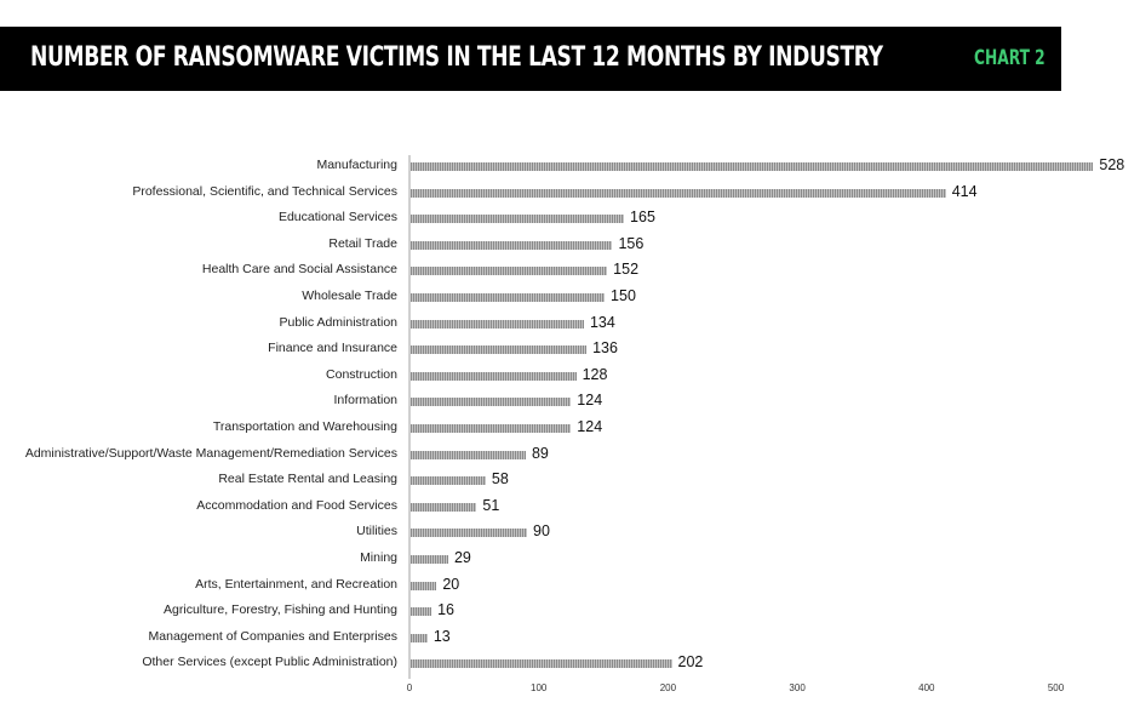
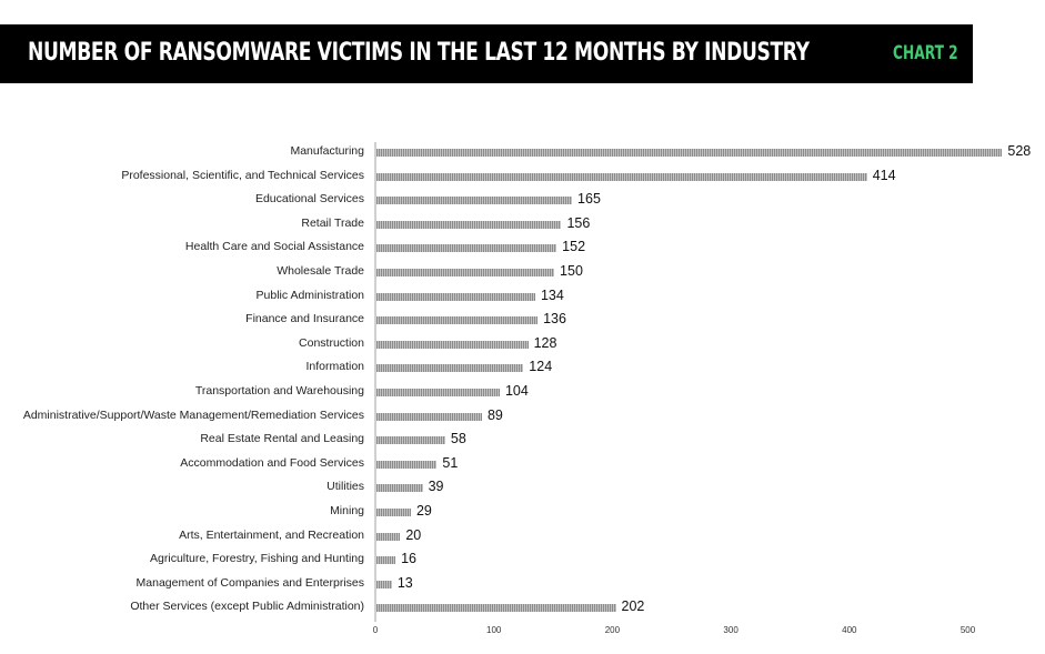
Transportation and Warehousing: 124 -> 104
Utilities: 90 -> 39
